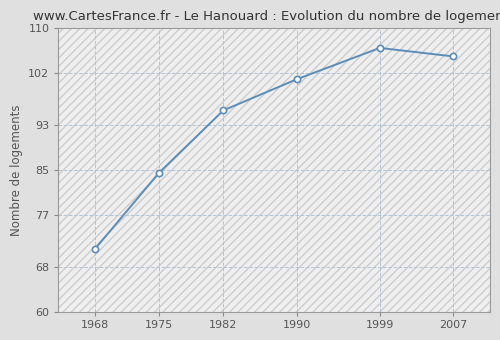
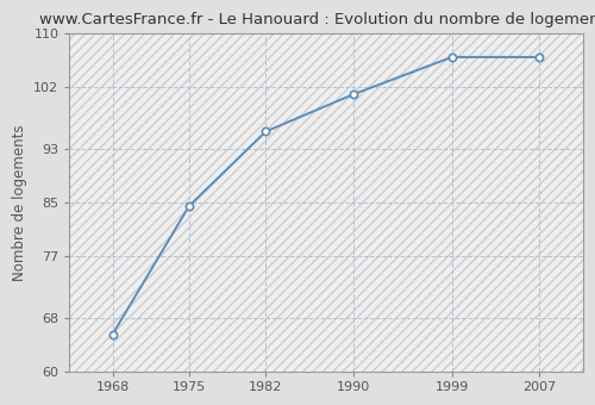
1968: 71.0 -> 65.5
2007: 105.0 -> 106.5
